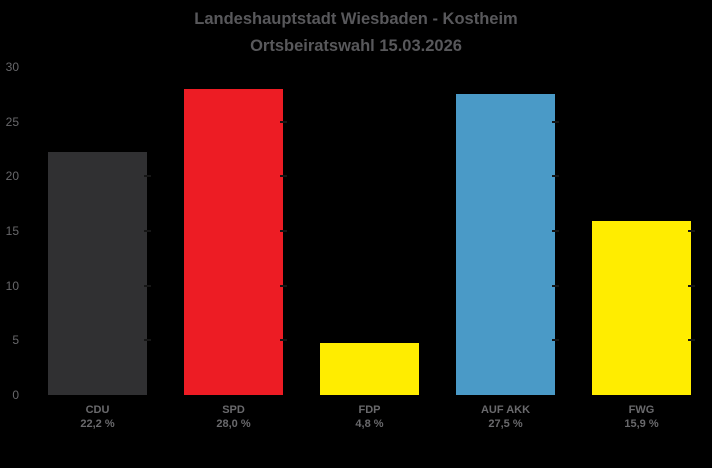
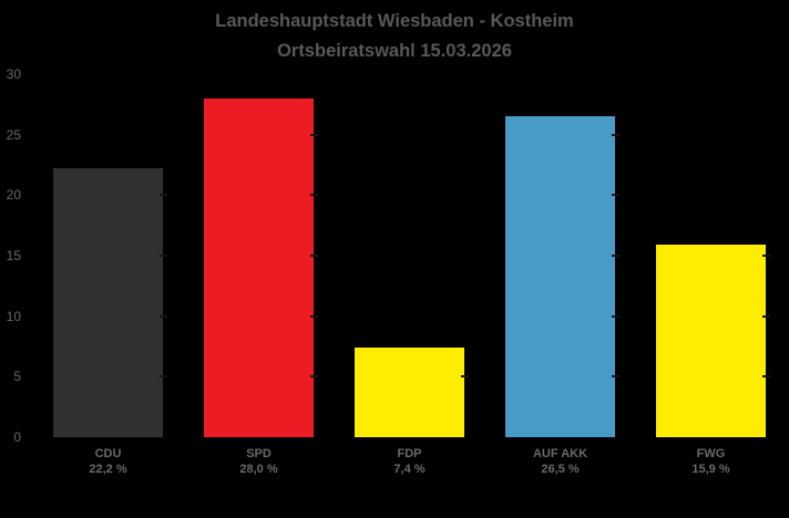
FDP: 4,8 -> 7,4
AUF AKK: 27,5 -> 26,5
